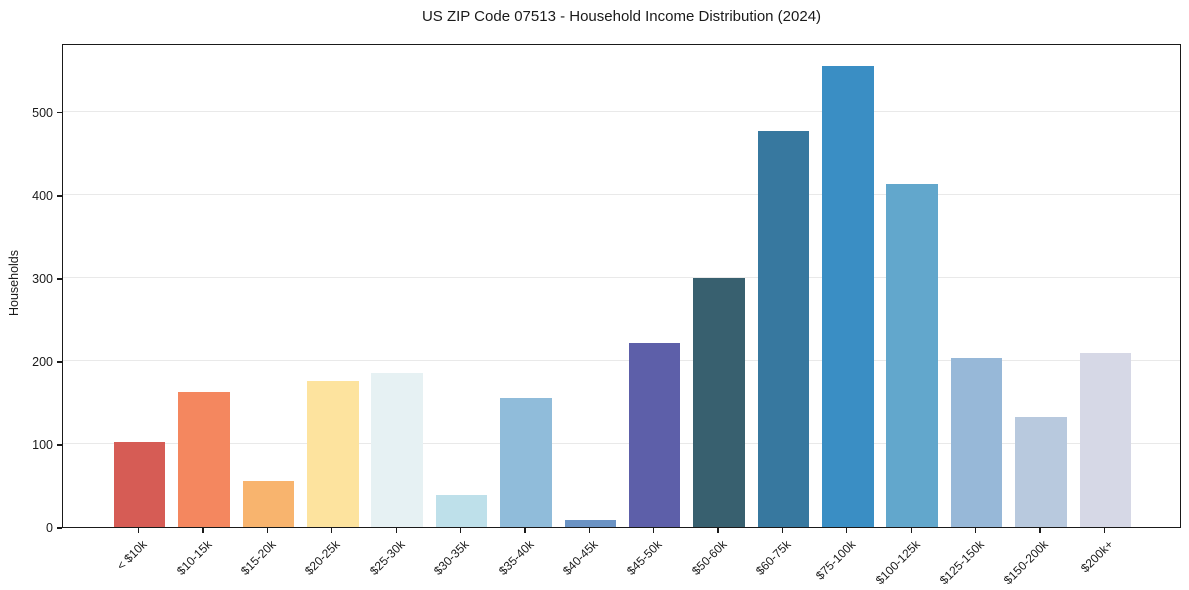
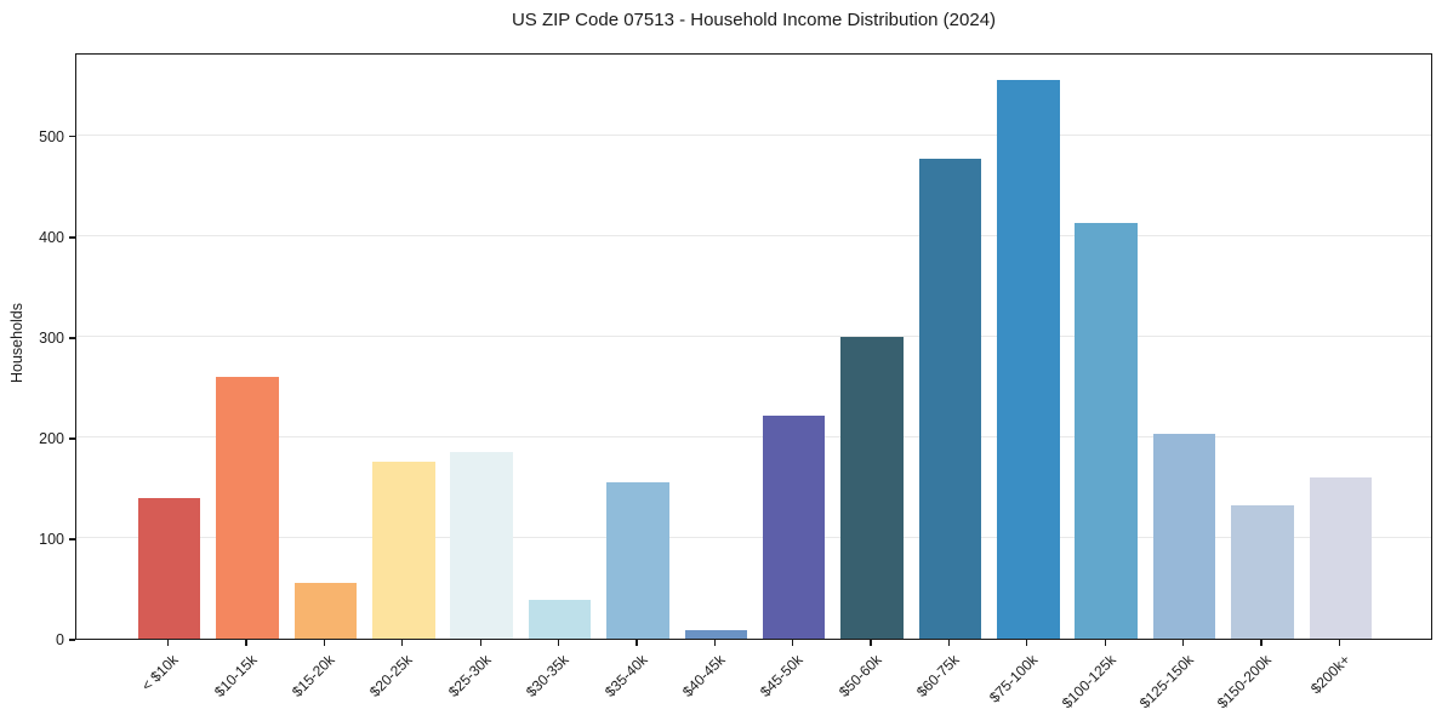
< $10k: 100 -> 140
$10-15k: 160 -> 260
$200k+: 210 -> 160
